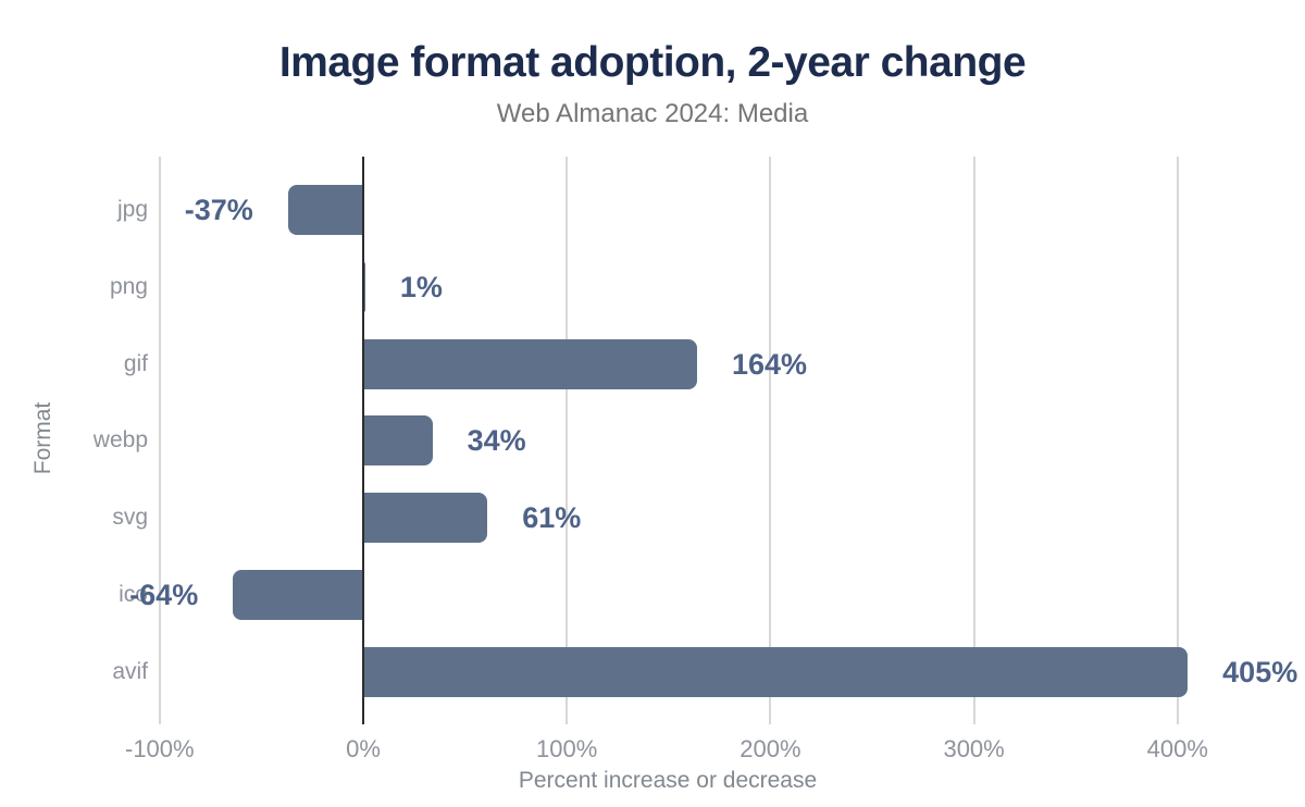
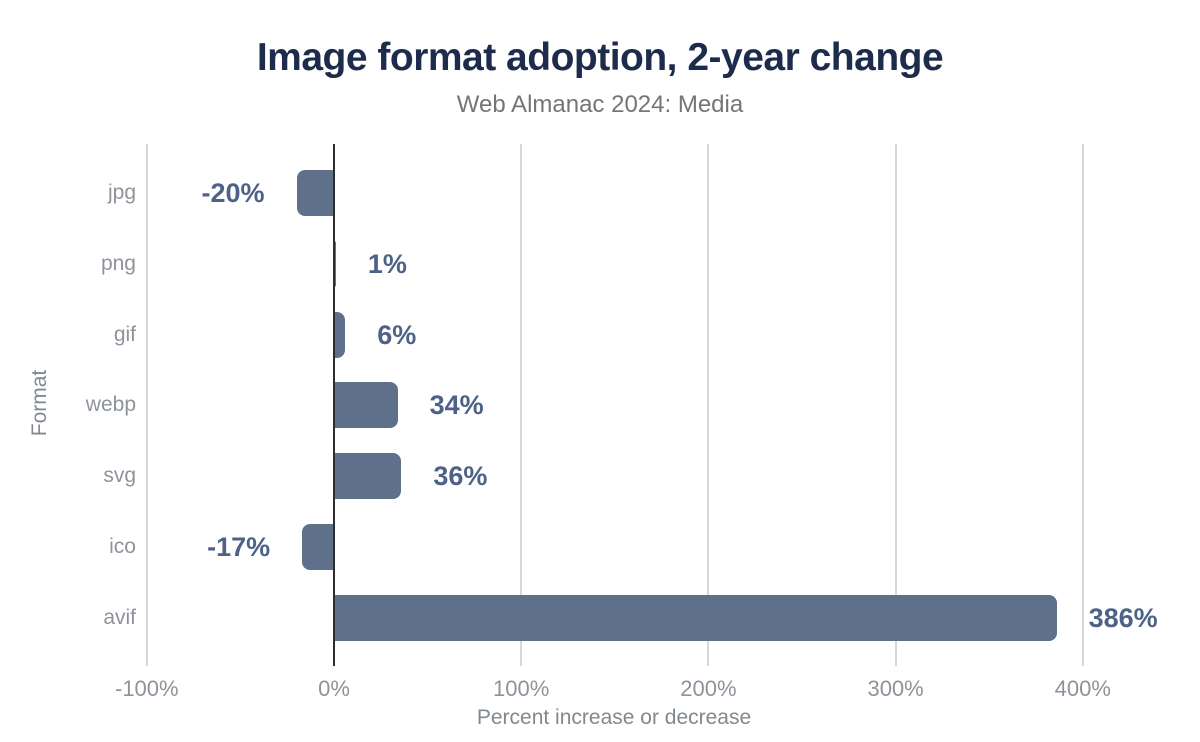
jpg: -37% -> -20%
gif: 164% -> 6%
svg: 61% -> 36%
ico: -64% -> -17%
avif: 405% -> 386%
